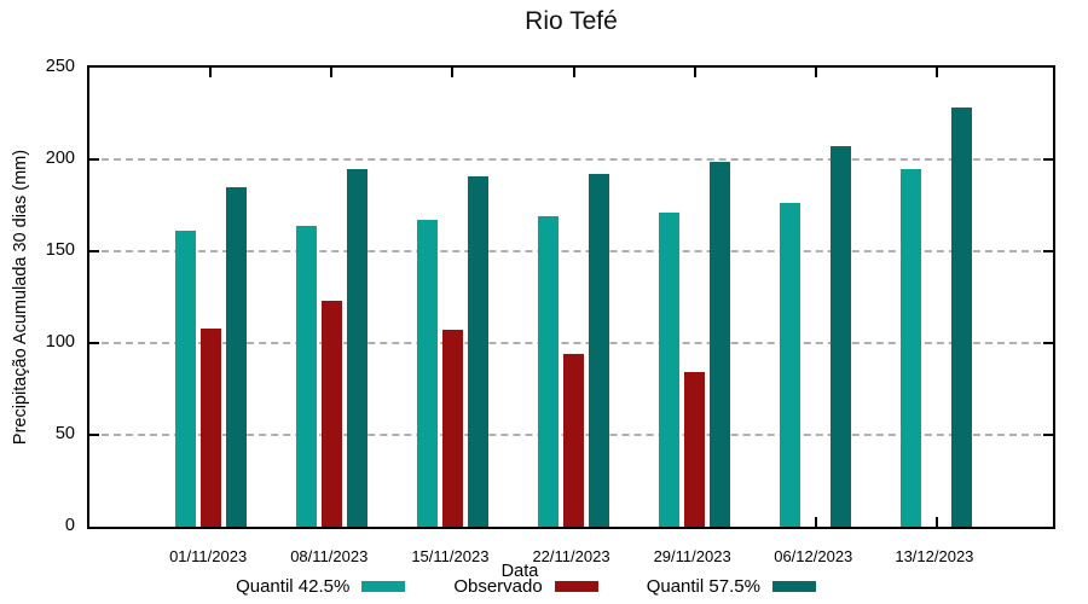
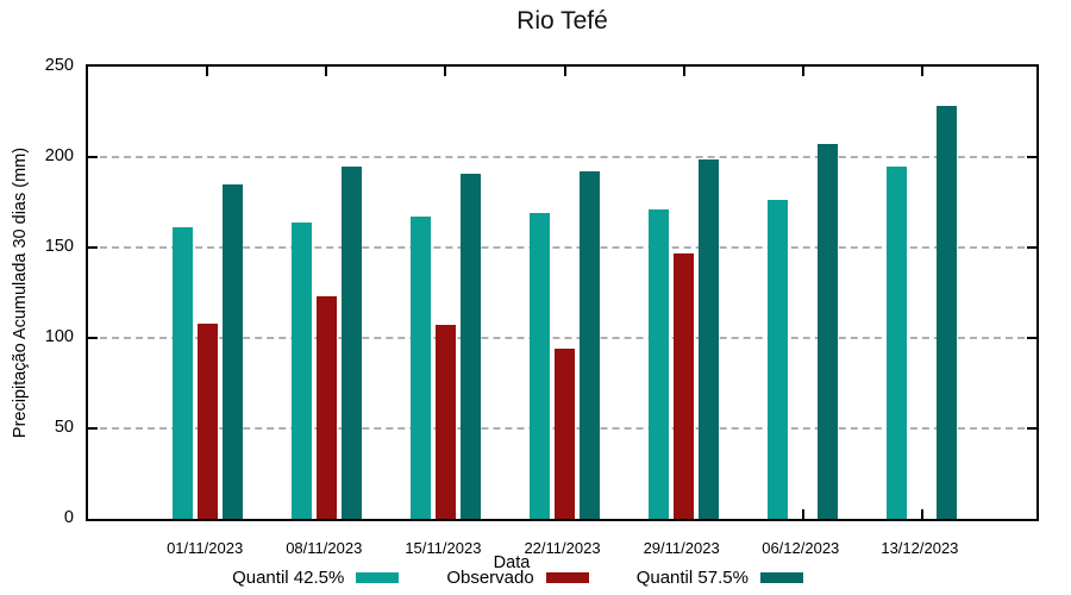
Observado/29/11/2023: 84 -> 147
